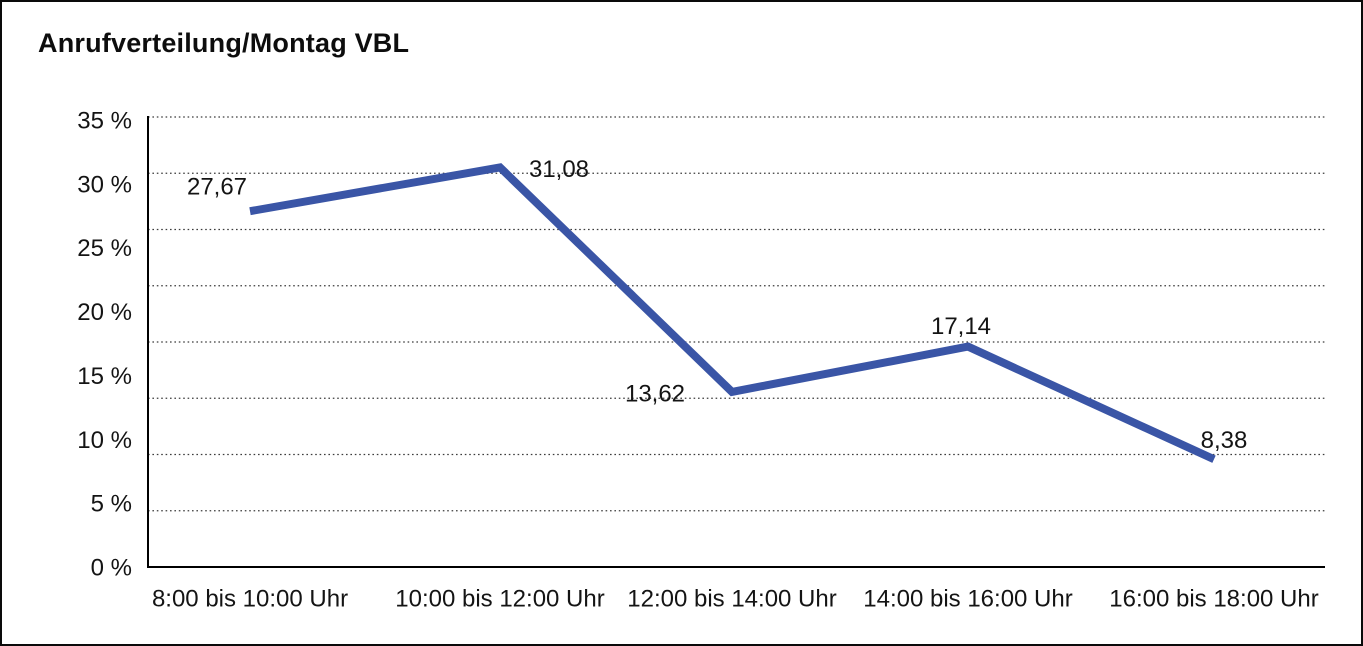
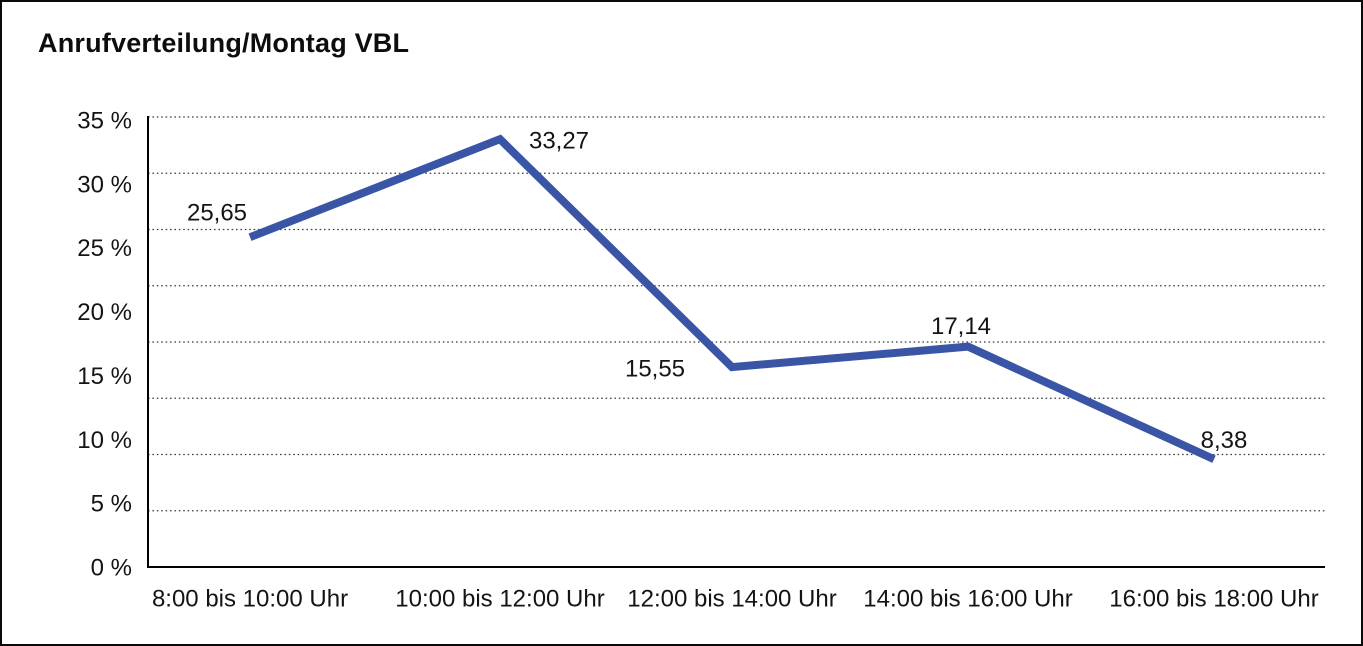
8:00 bis 10:00 Uhr: 27,67 -> 25,65
10:00 bis 12:00 Uhr: 31,08 -> 33,27
12:00 bis 14:00 Uhr: 13,62 -> 15,55
